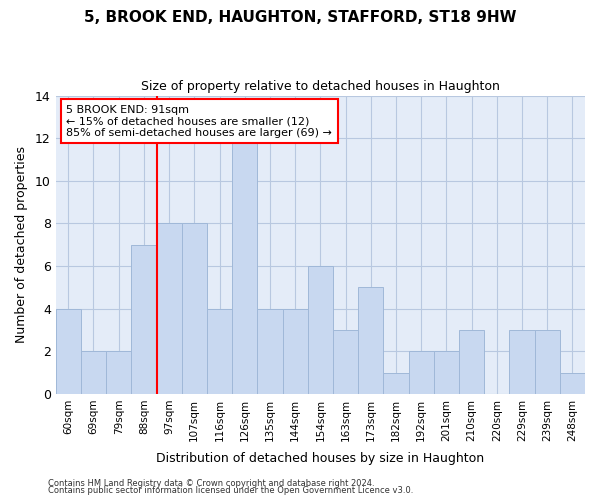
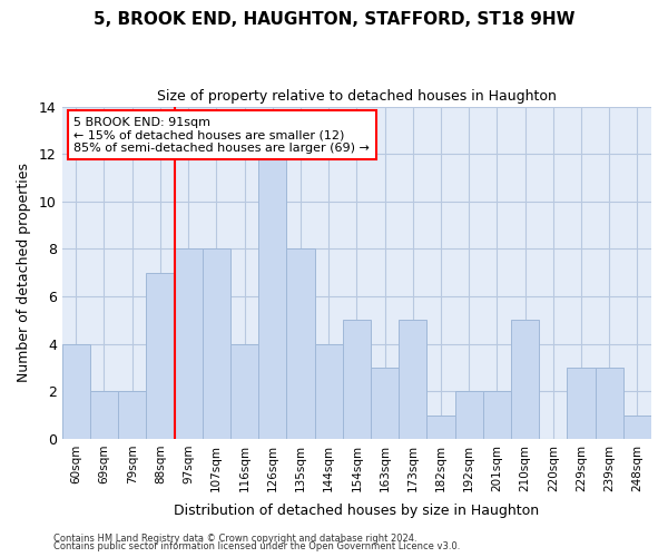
135sqm: 4 -> 8
154sqm: 6 -> 5
210sqm: 3 -> 5
